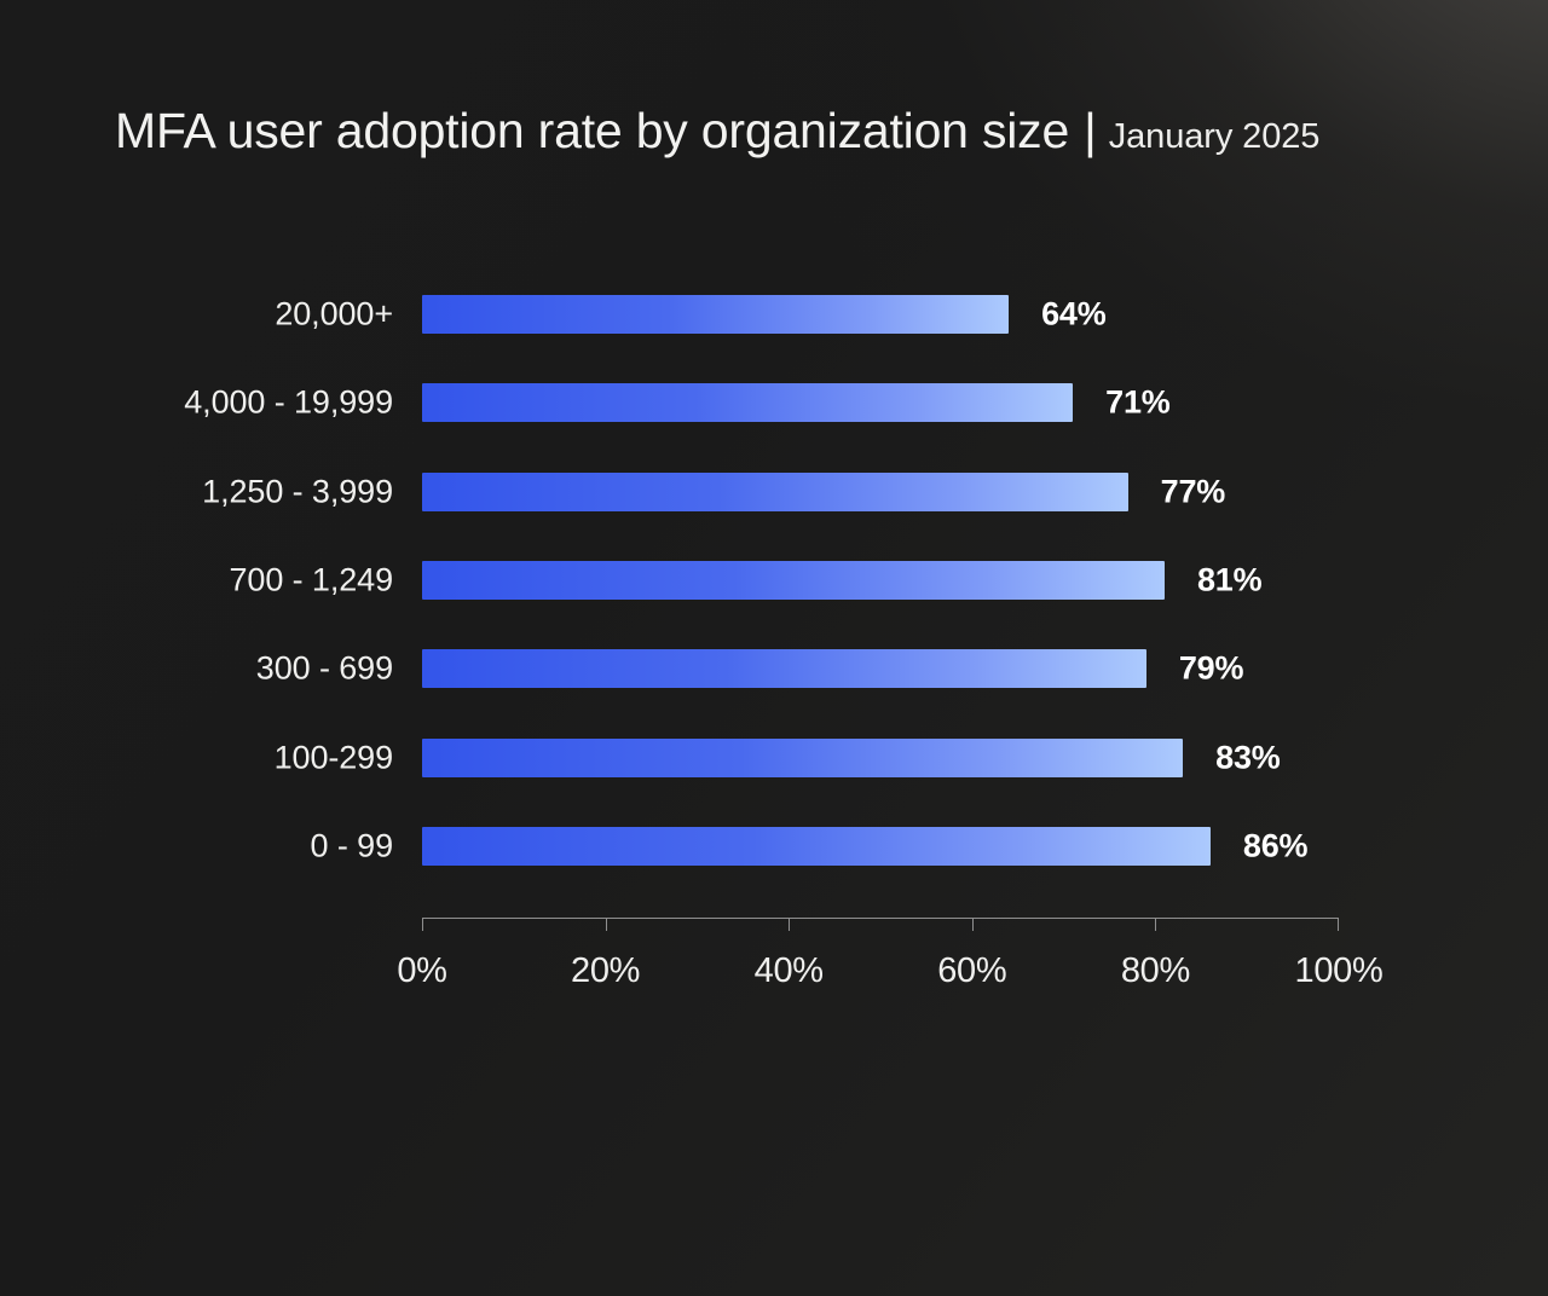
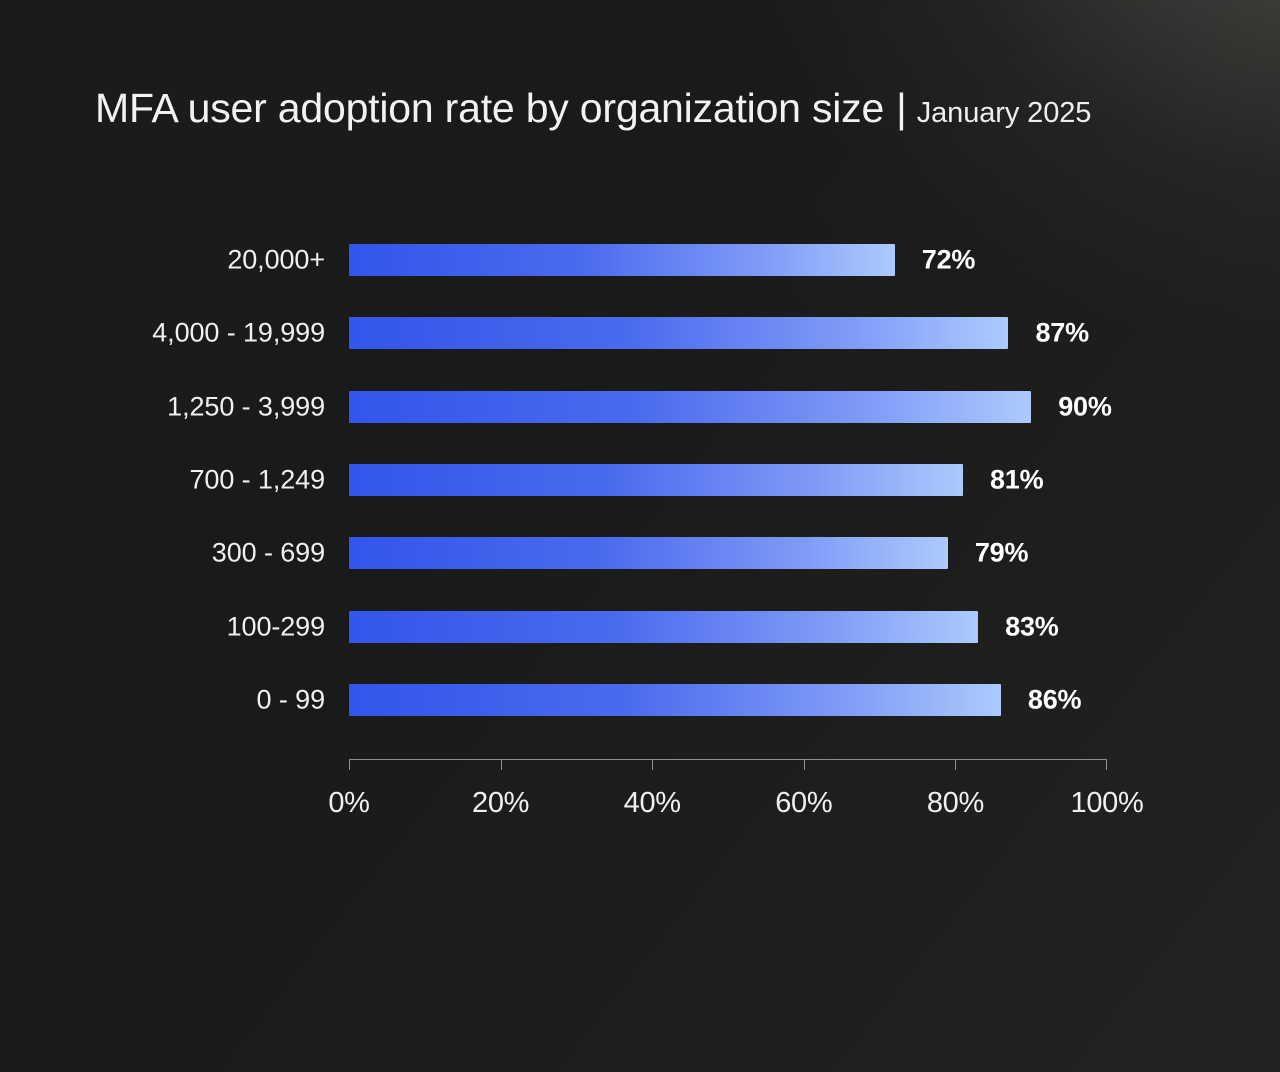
20,000+: 64% -> 72%
4,000 - 19,999: 71% -> 87%
1,250 - 3,999: 77% -> 90%
